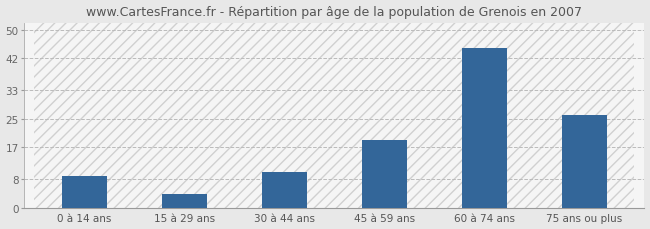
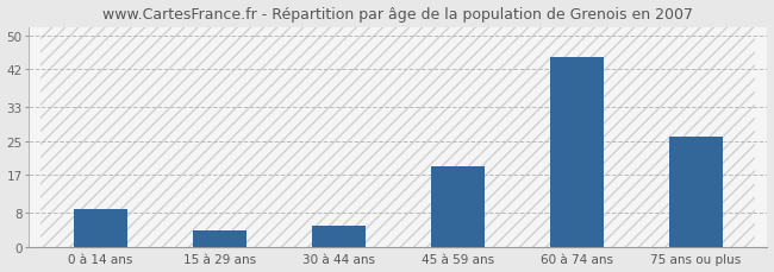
30 à 44 ans: 10 -> 5
